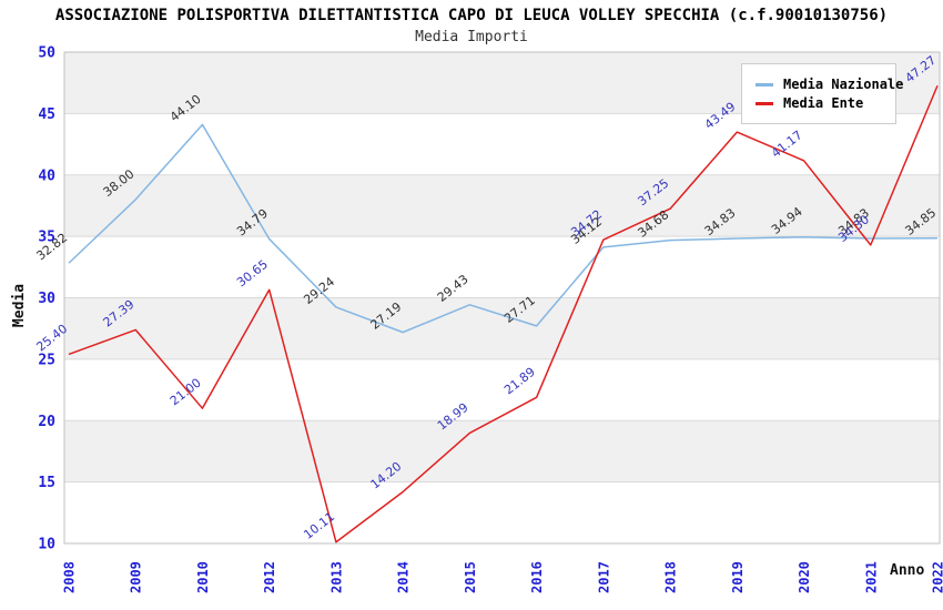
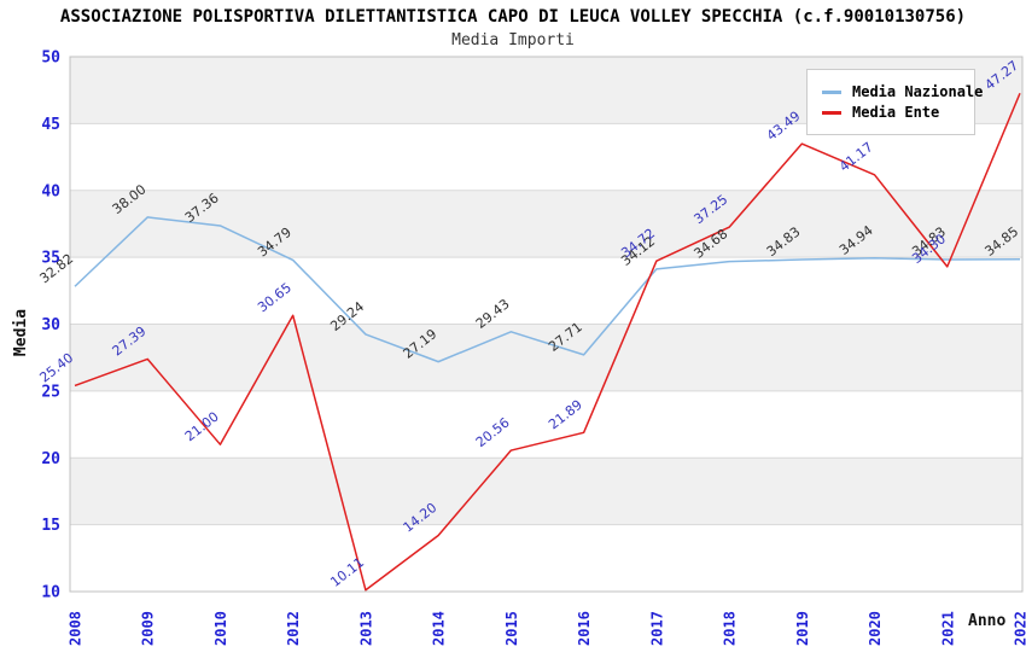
Media Nazionale/2010: 44.10 -> 37.36
Media Ente/2015: 18.99 -> 20.56
